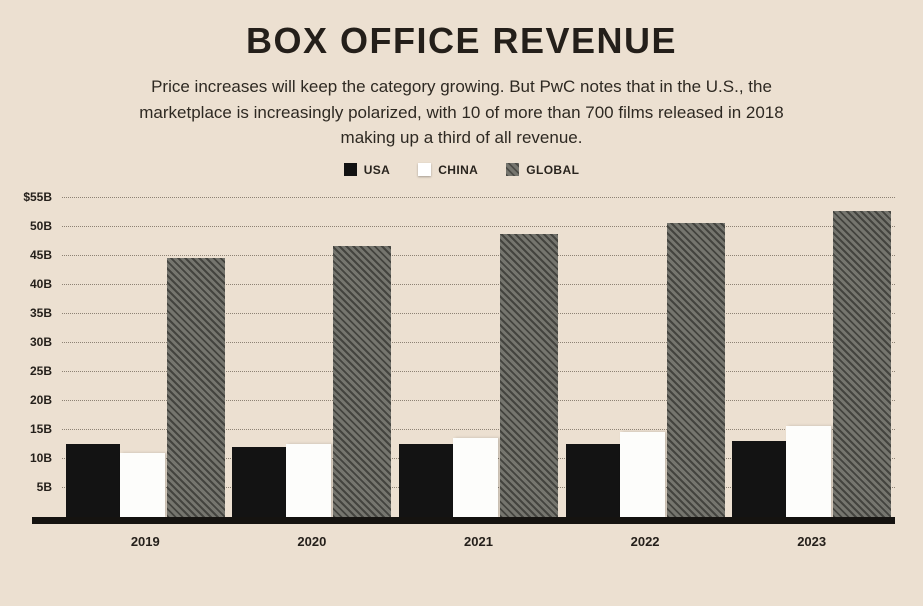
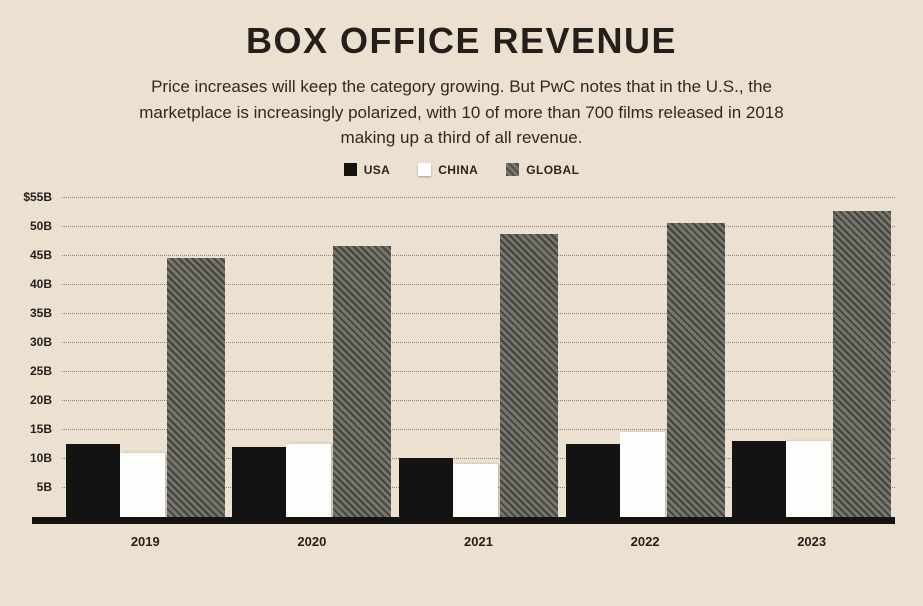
USA/2021: $12B -> $10B
CHINA/2021: $14B -> $9B
CHINA/2023: $16B -> $13B
